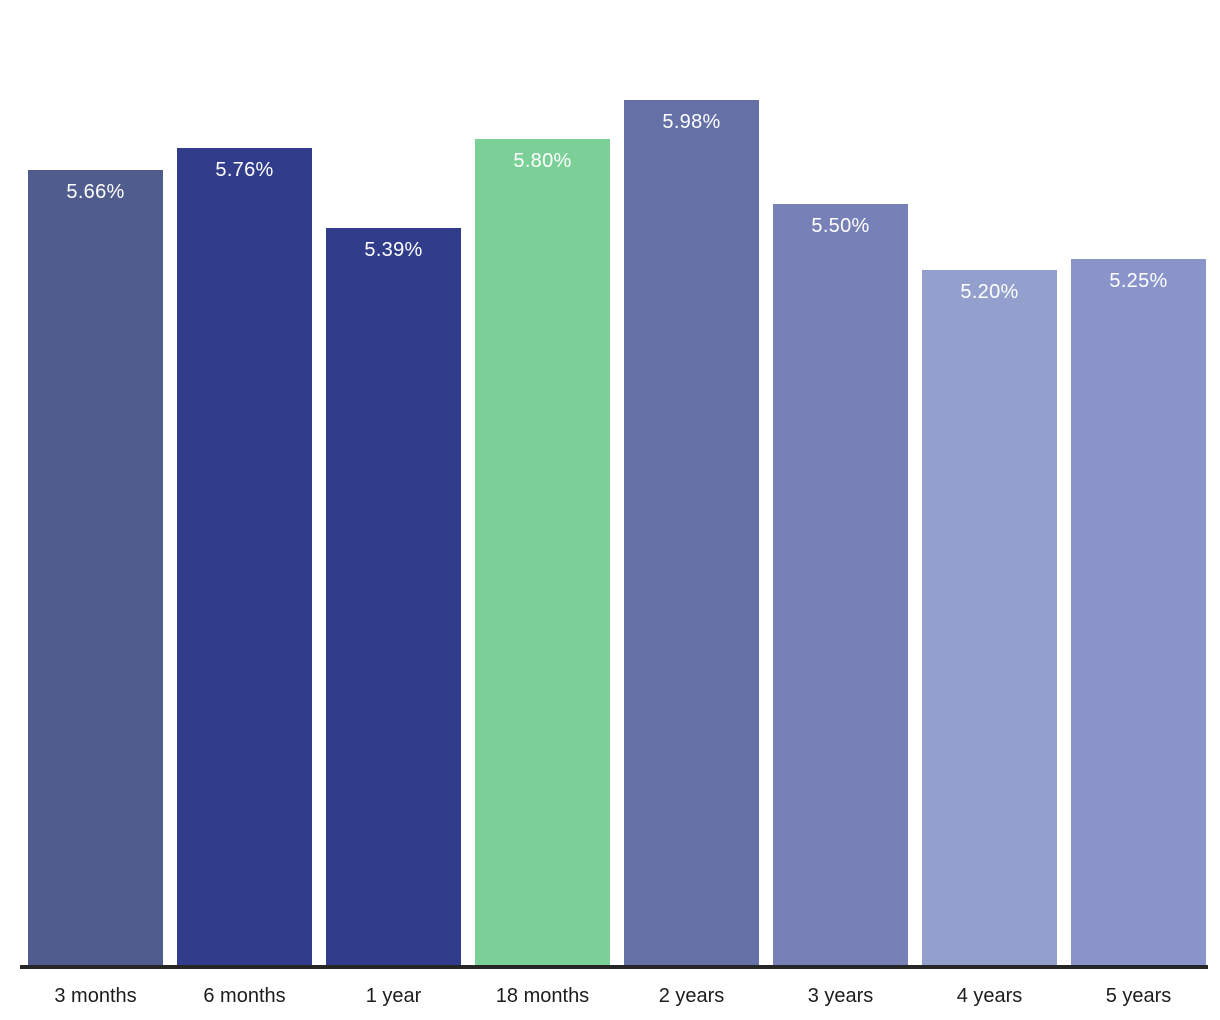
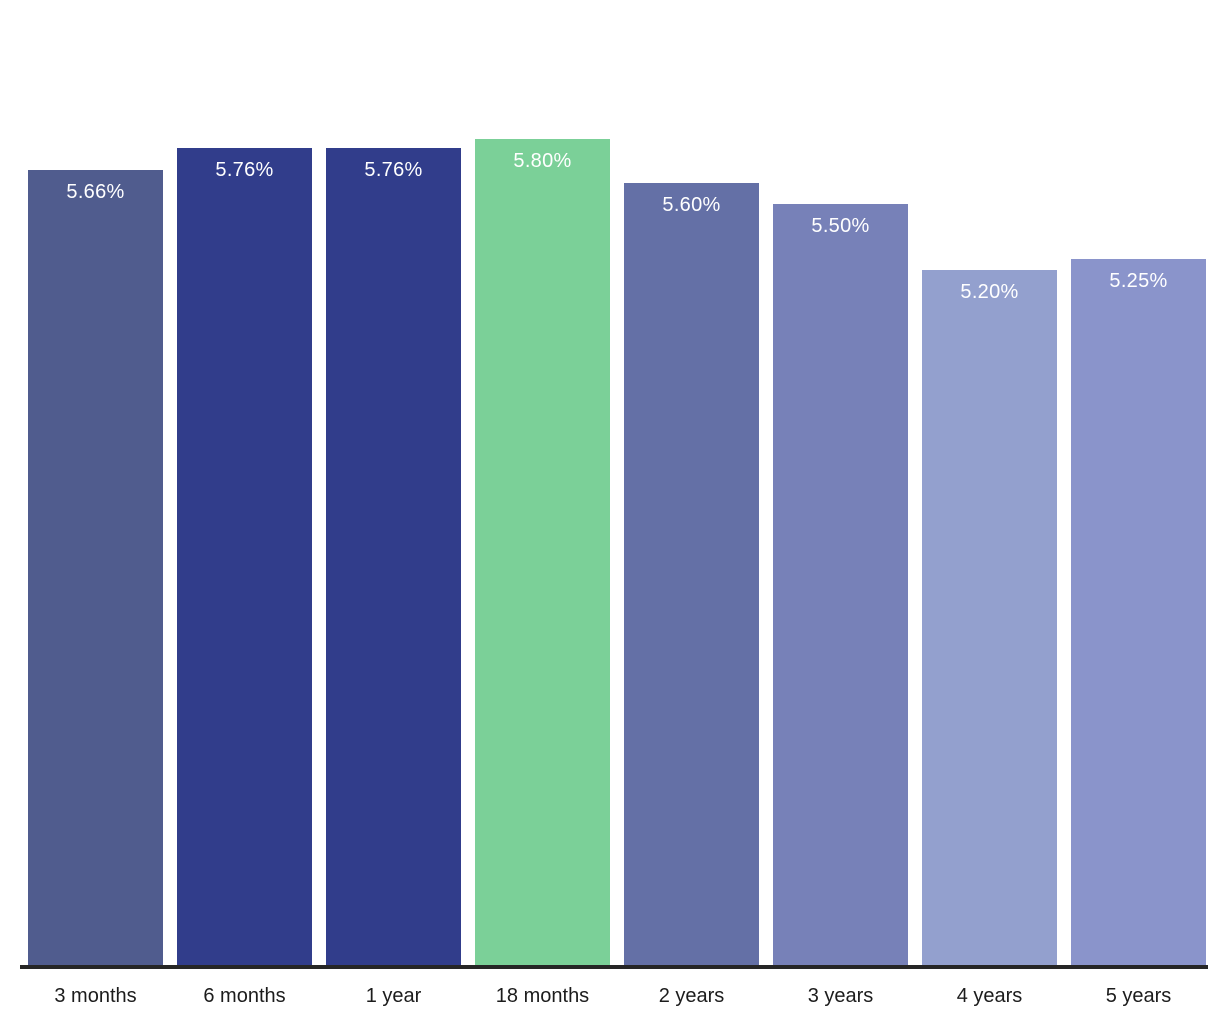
1 year: 5.39% -> 5.76%
2 years: 5.98% -> 5.60%
